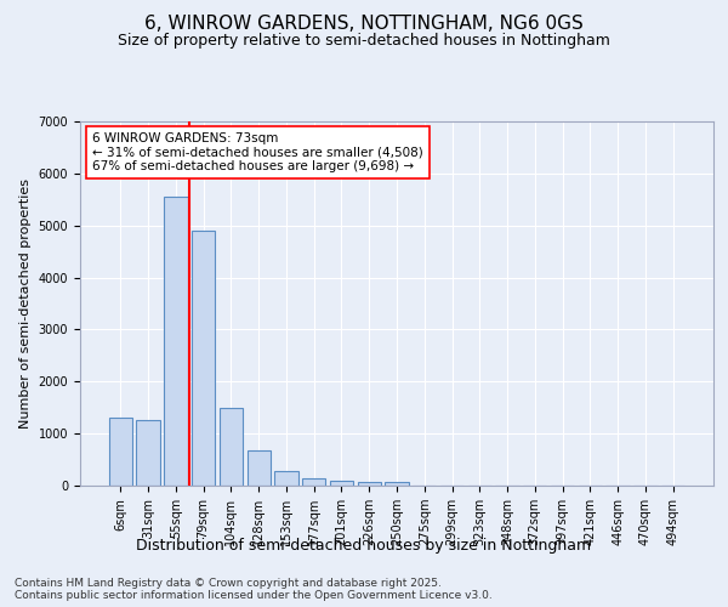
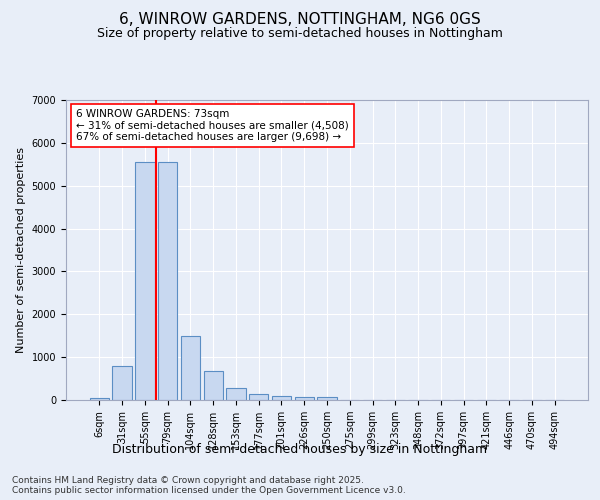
6sqm: 1300 -> 50
31sqm: 1250 -> 800
79sqm: 4900 -> 5550
